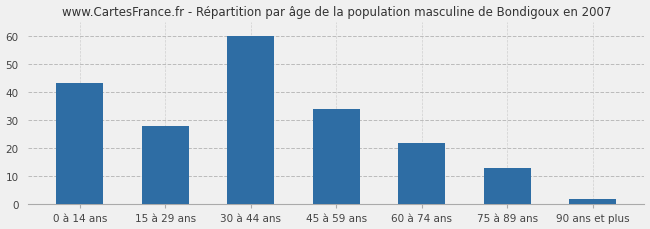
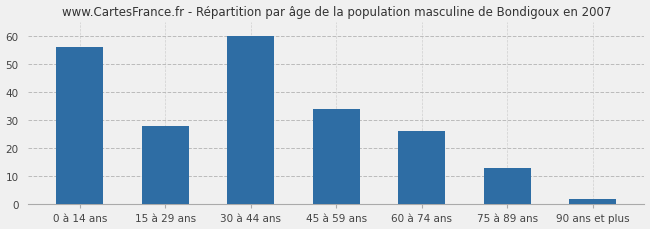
0 à 14 ans: 43 -> 56
60 à 74 ans: 22 -> 26
